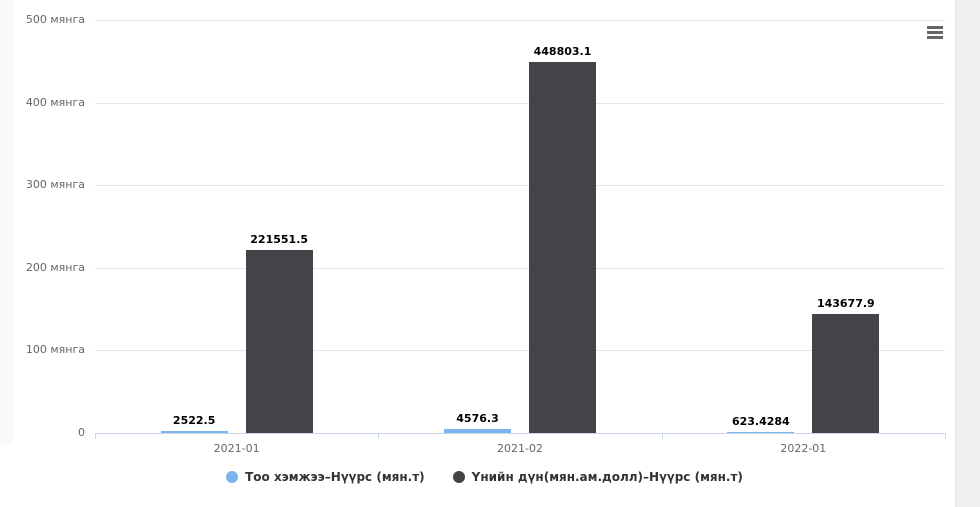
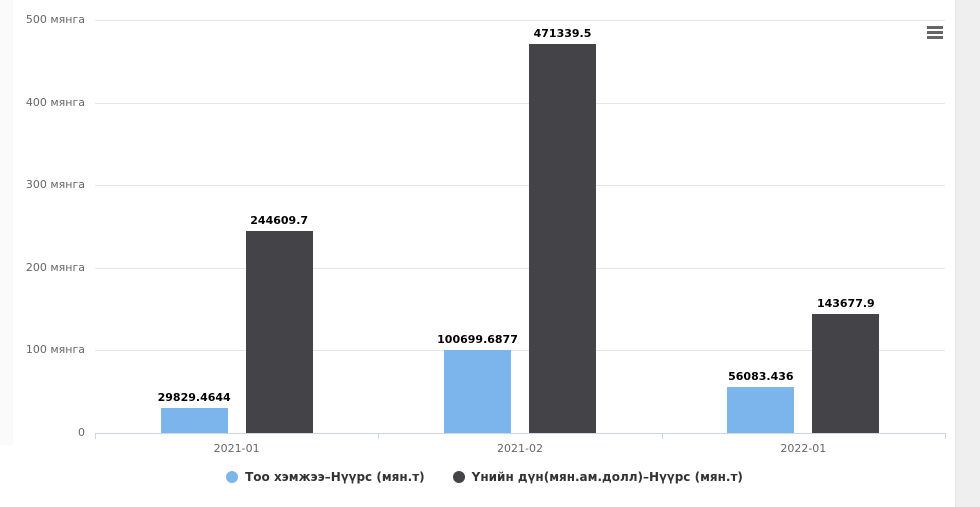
Тоо хэмжээ–Нүүрс (мян.т)/2021-01: 2522.5 -> 29829.4644
Үнийн дүн(мян.ам.долл)–Нүүрс (мян.т)/2021-01: 221551.5 -> 244609.7
Тоо хэмжээ–Нүүрс (мян.т)/2021-02: 4576.3 -> 100699.6877
Үнийн дүн(мян.ам.долл)–Нүүрс (мян.т)/2021-02: 448803.1 -> 471339.5
Тоо хэмжээ–Нүүрс (мян.т)/2022-01: 623.4284 -> 56083.436
